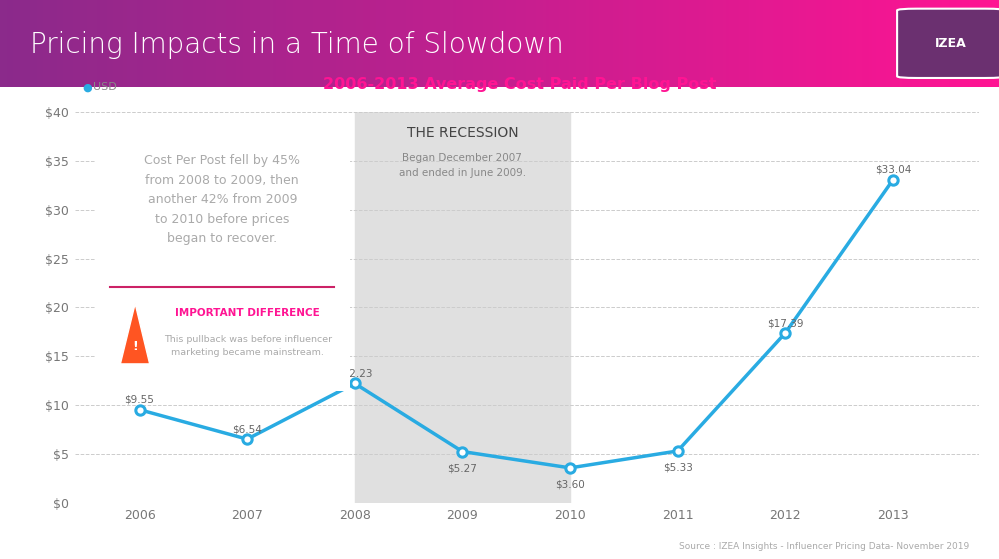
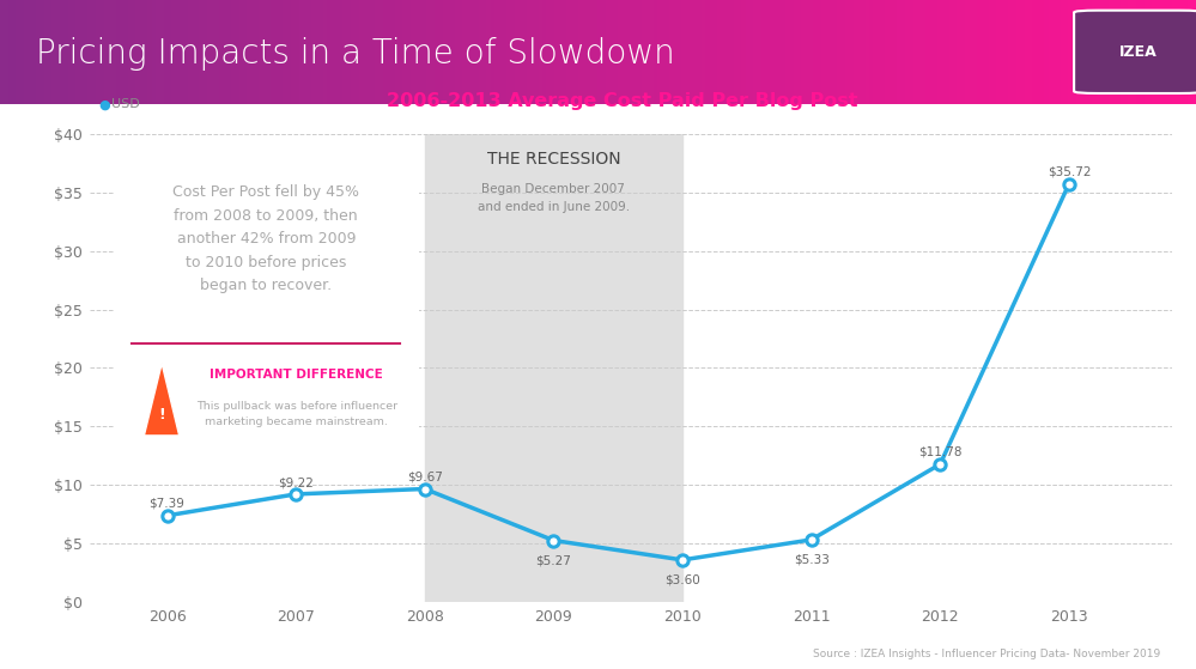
2006: $9.55 -> $7.39
2007: $6.54 -> $9.22
2008: $12.23 -> $9.67
2012: $17.39 -> $11.78
2013: $33.04 -> $35.72
